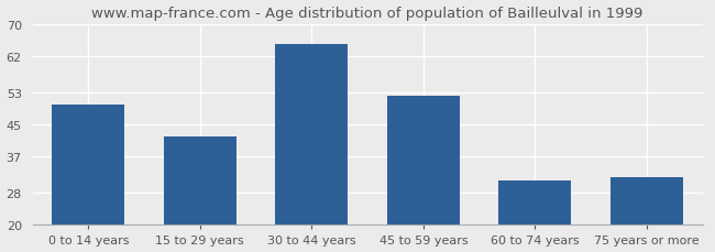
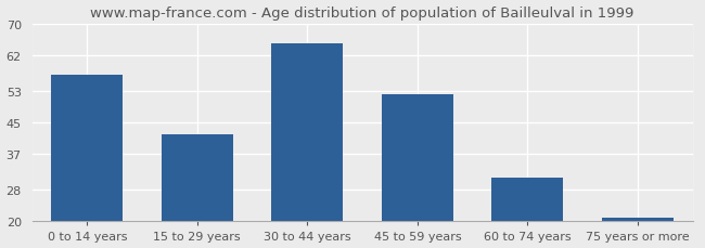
0 to 14 years: 50 -> 57
75 years or more: 32 -> 21
